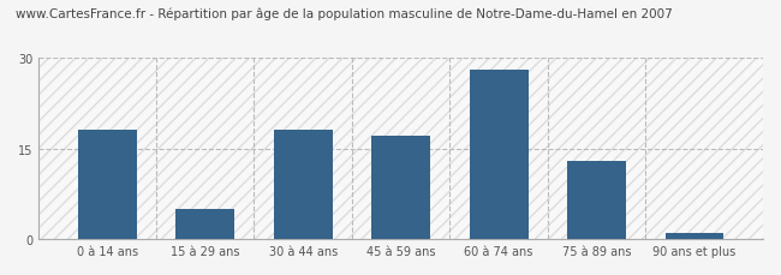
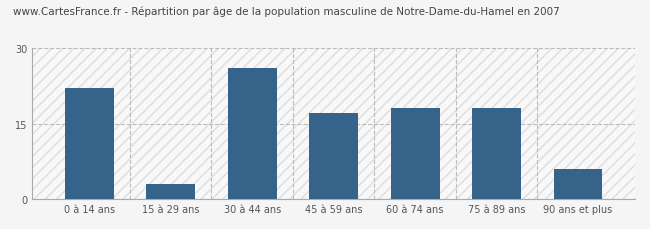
0 à 14 ans: 18 -> 22
15 à 29 ans: 5 -> 3
30 à 44 ans: 18 -> 26
60 à 74 ans: 28 -> 18
75 à 89 ans: 13 -> 18
90 ans et plus: 1 -> 6
